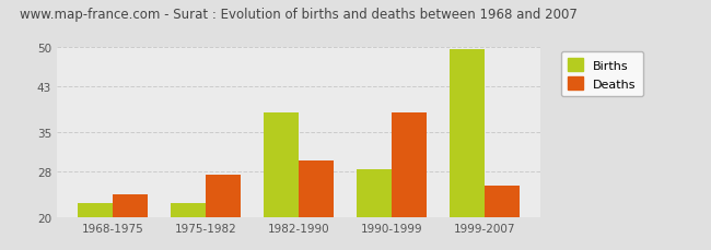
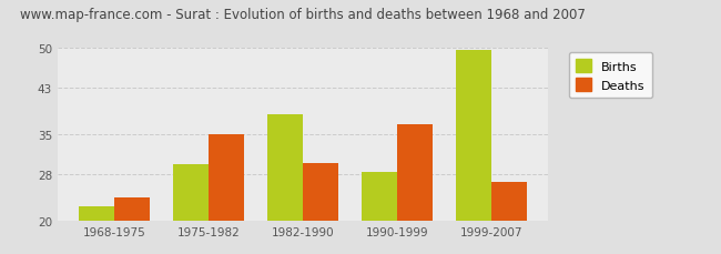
Births/1975-1982: 22.5 -> 29.8
Deaths/1975-1982: 27.5 -> 35.0
Deaths/1990-1999: 38.5 -> 36.8
Deaths/1999-2007: 25.5 -> 26.8
